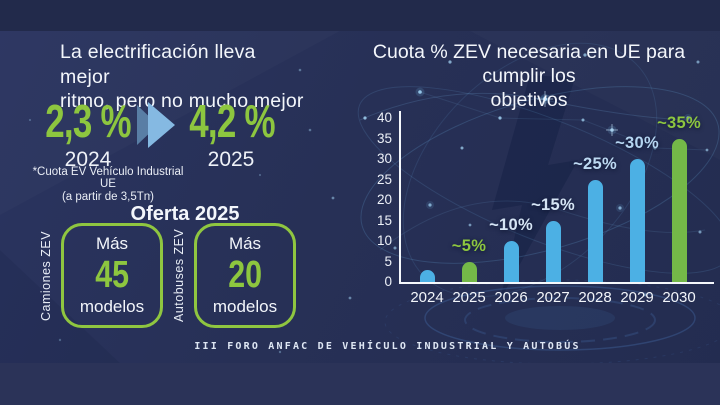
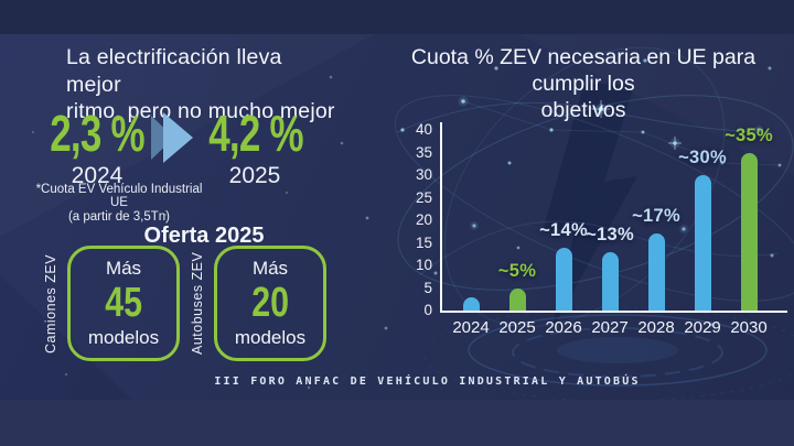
2026: 10 -> 14
2027: 15 -> 13
2028: 25 -> 17
